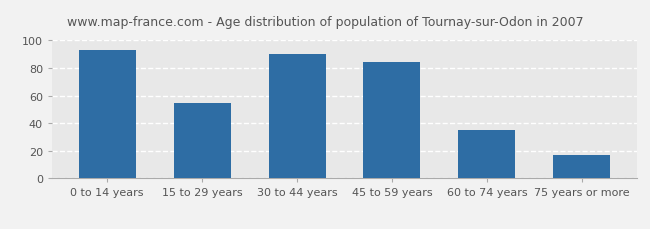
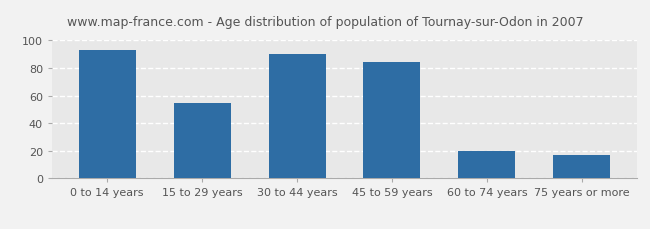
60 to 74 years: 35 -> 20
